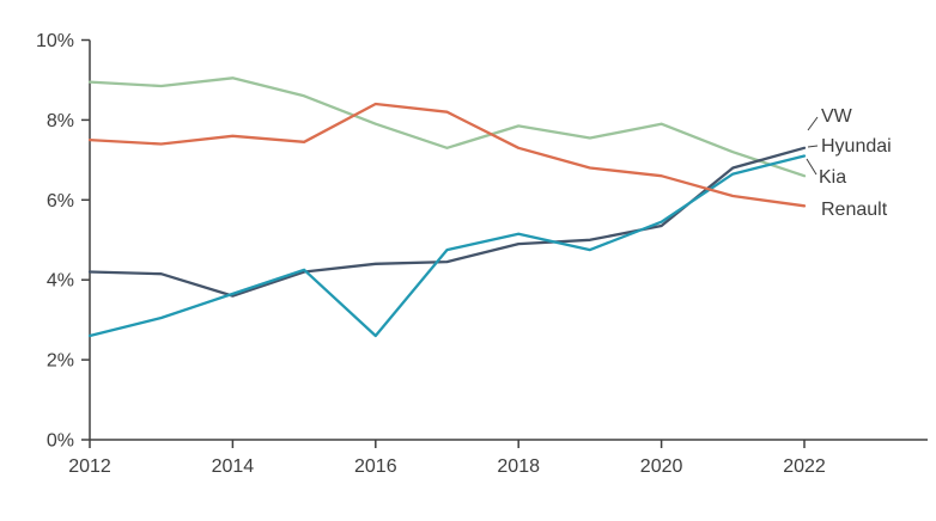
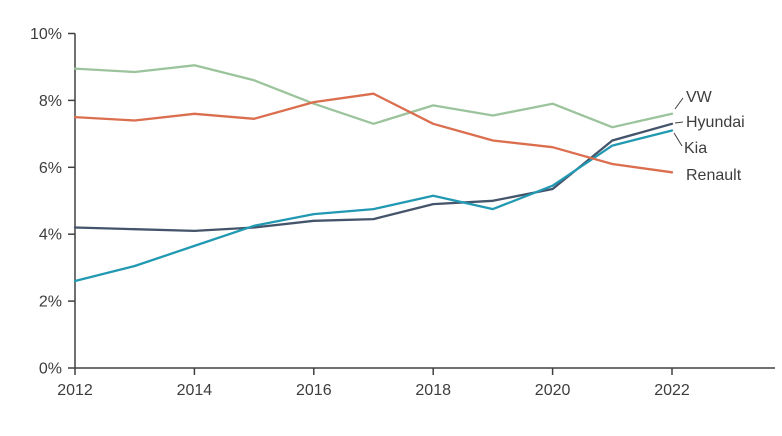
Hyundai/2014: 3.6% -> 4.1%
Kia/2016: 2.6% -> 4.6%
Renault/2016: 8.4% -> 8.0%
VW/2022: 6.6% -> 7.6%
